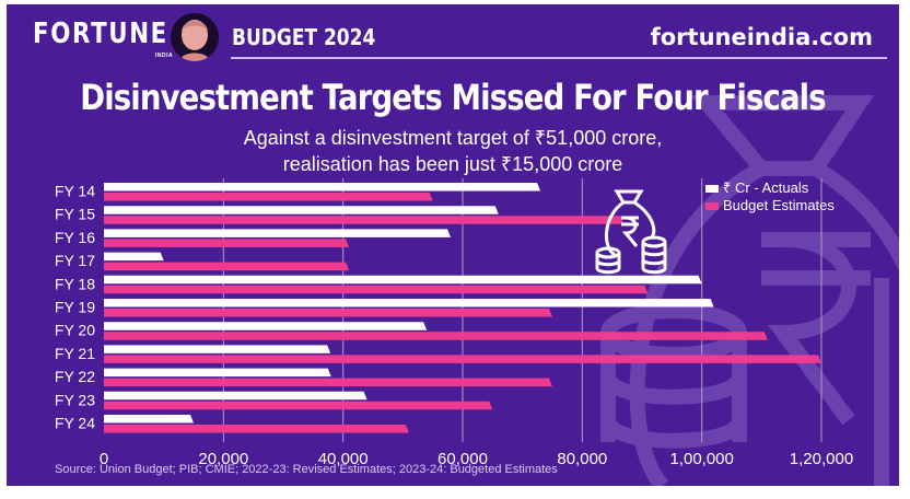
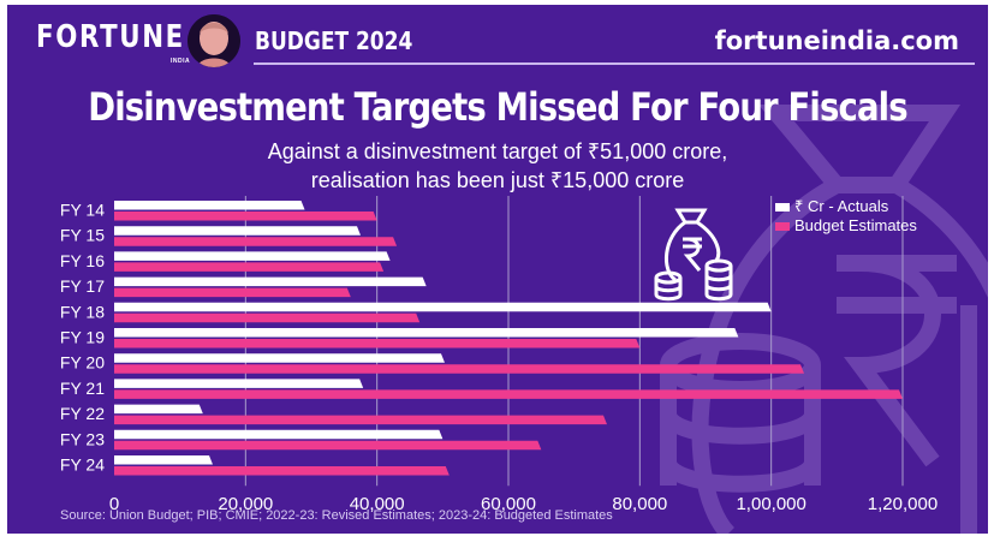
₹ Cr - Actuals/FY 14: 73000 -> 29000
Budget Estimates/FY 14: 55000 -> 40000
₹ Cr - Actuals/FY 15: 66000 -> 38000
Budget Estimates/FY 15: 87000 -> 43000
₹ Cr - Actuals/FY 16: 58000 -> 42000
₹ Cr - Actuals/FY 17: 10000 -> 48000
Budget Estimates/FY 17: 41000 -> 36000
Budget Estimates/FY 18: 91000 -> 46000
₹ Cr - Actuals/FY 19: 102000 -> 95000
Budget Estimates/FY 19: 75000 -> 80000
₹ Cr - Actuals/FY 20: 54000 -> 50000
Budget Estimates/FY 20: 111000 -> 105000
₹ Cr - Actuals/FY 22: 38000 -> 14000
₹ Cr - Actuals/FY 23: 44000 -> 50000
